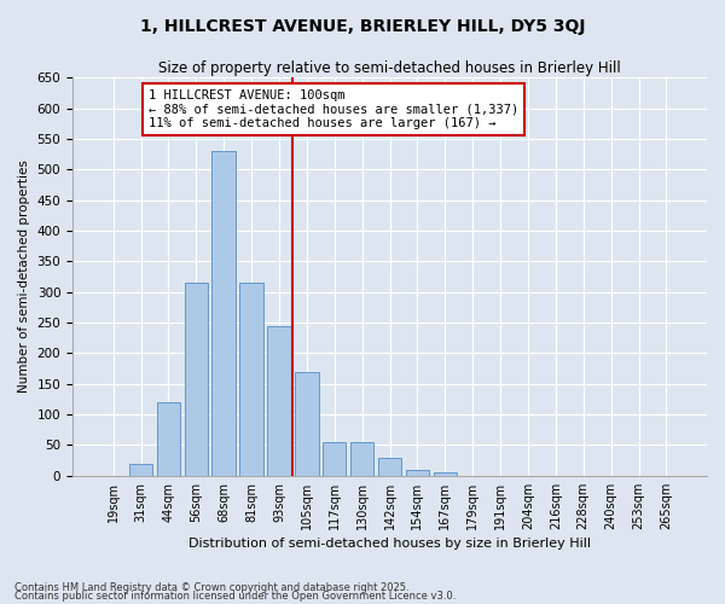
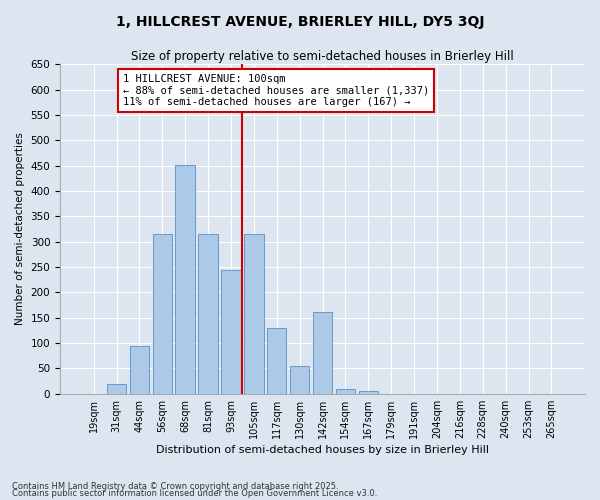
44sqm: 120 -> 94
68sqm: 530 -> 452
105sqm: 170 -> 316
117sqm: 55 -> 130
142sqm: 30 -> 162
